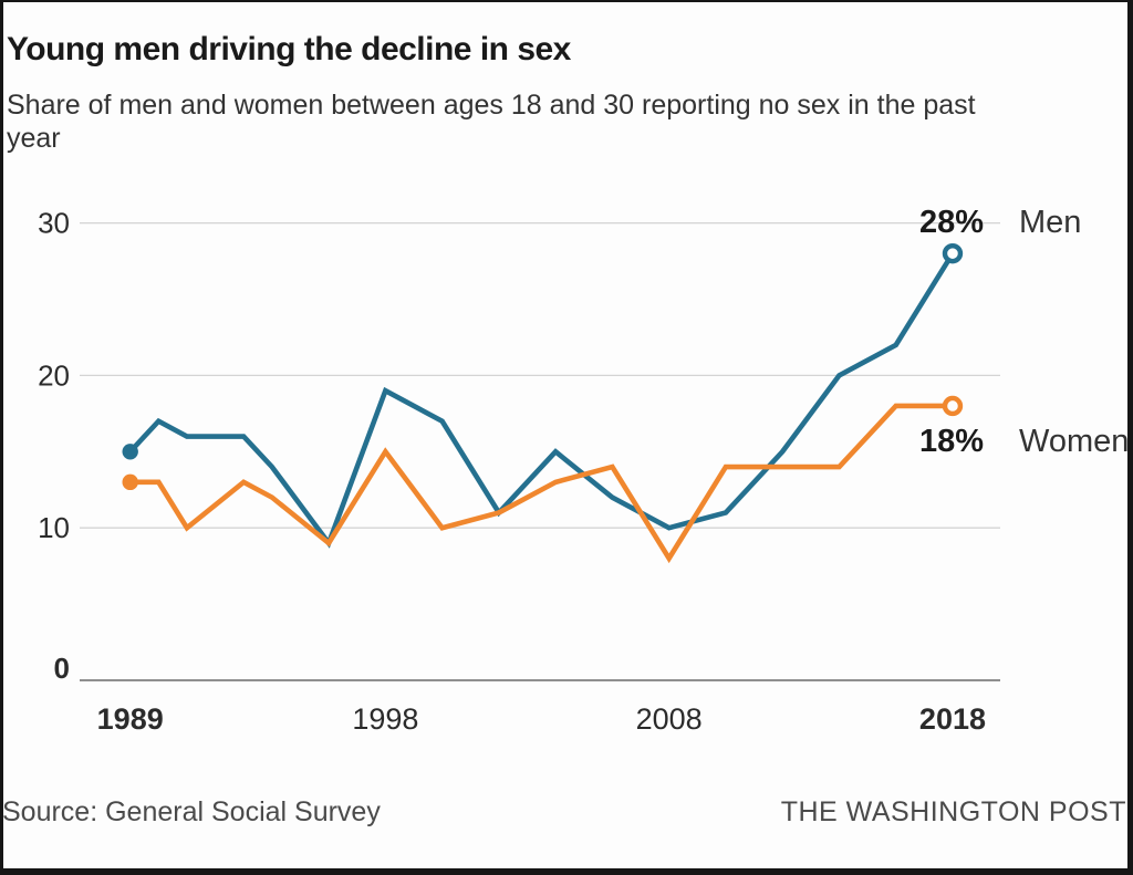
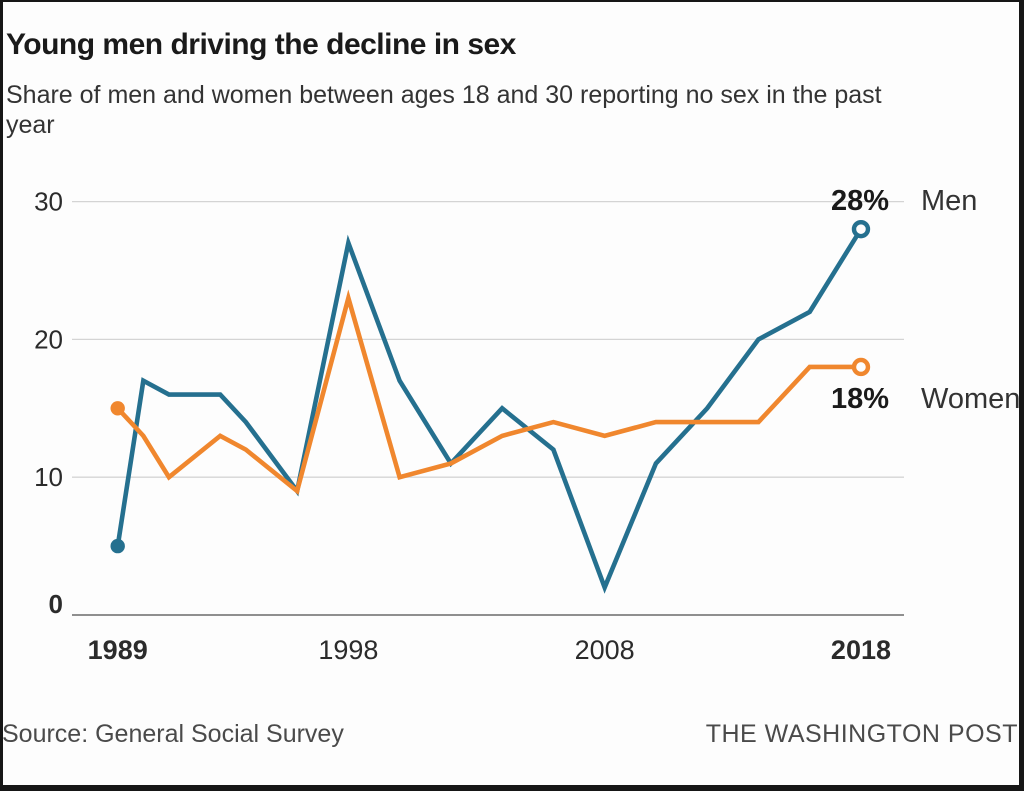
Men/1989: 15 -> 5
Women/1989: 13 -> 15
Men/1998: 19 -> 27
Women/1998: 15 -> 23
Men/2008: 10 -> 2
Women/2008: 8 -> 13
